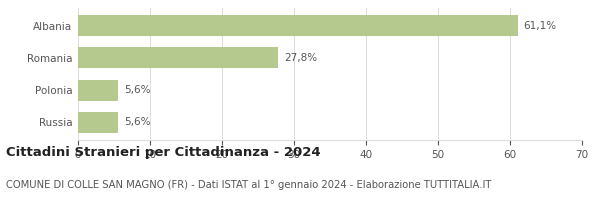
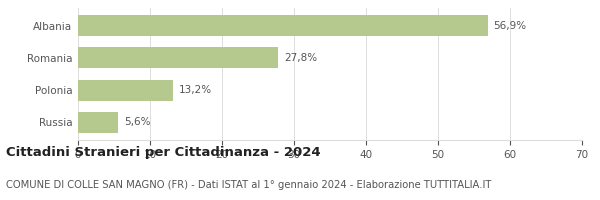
Albania: 61,1% -> 56,9%
Polonia: 5,6% -> 13,2%
